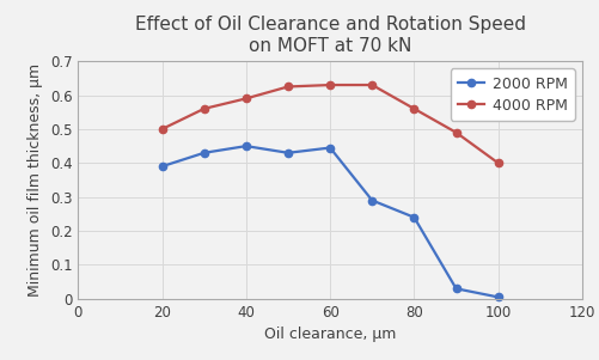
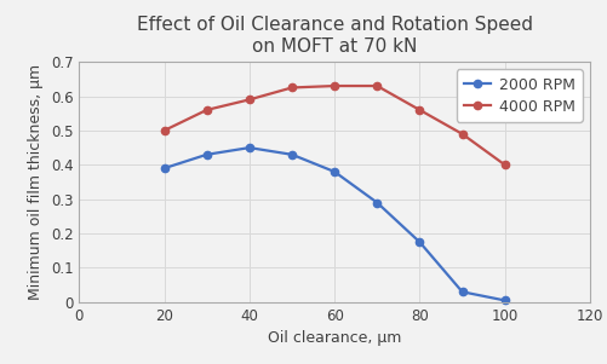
2000 RPM/60: 0.445 -> 0.380
2000 RPM/80: 0.240 -> 0.175
